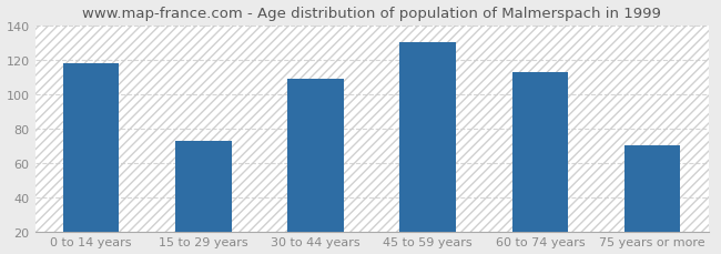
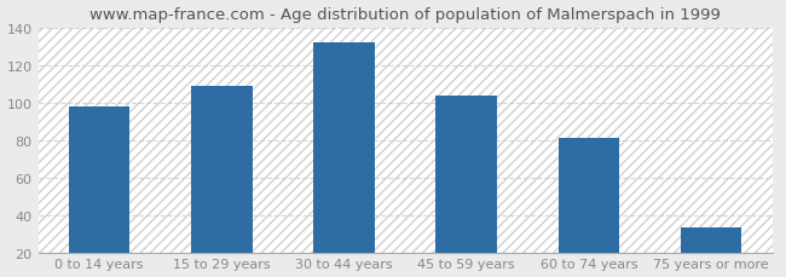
0 to 14 years: 118 -> 98
15 to 29 years: 73 -> 109
30 to 44 years: 109 -> 132
45 to 59 years: 130 -> 104
60 to 74 years: 113 -> 81
75 years or more: 70 -> 33
